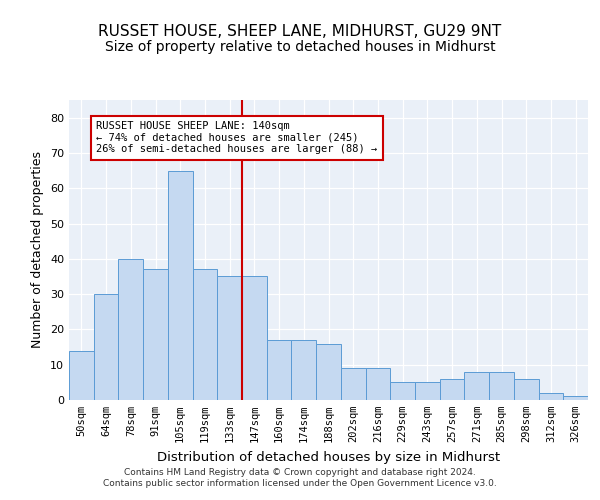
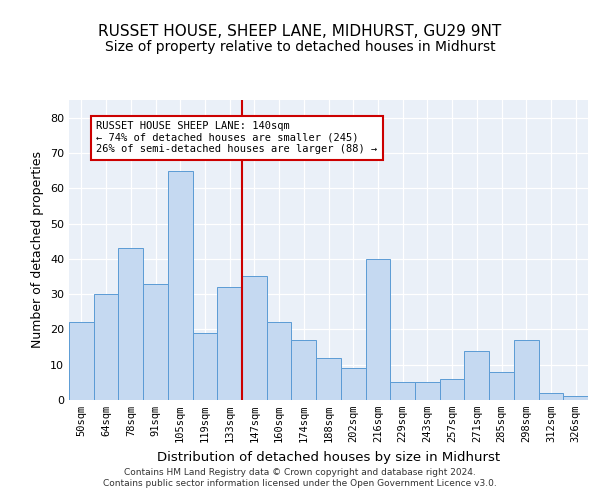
50sqm: 14 -> 22
78sqm: 40 -> 43
91sqm: 37 -> 33
119sqm: 37 -> 19
133sqm: 35 -> 32
160sqm: 17 -> 22
188sqm: 16 -> 12
216sqm: 9 -> 40
271sqm: 8 -> 14
298sqm: 6 -> 17
